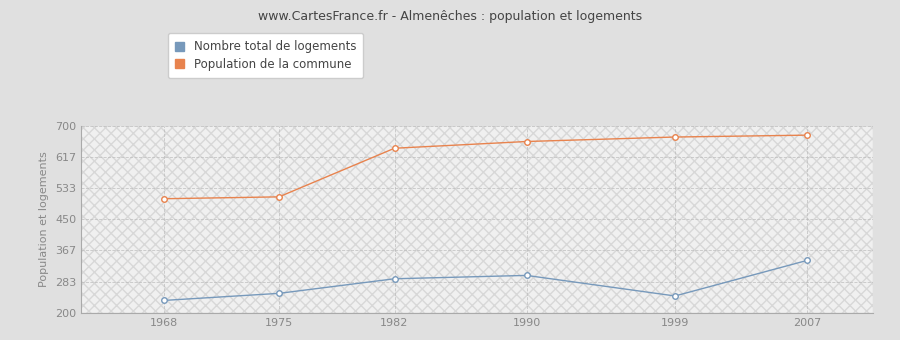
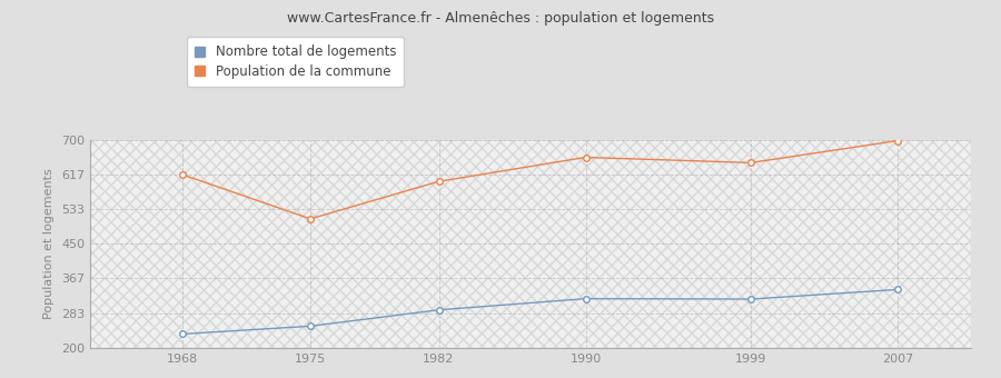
Population de la commune/1968: 505 -> 617
Population de la commune/1982: 640 -> 600
Nombre total de logements/1990: 300 -> 318
Nombre total de logements/1999: 245 -> 317
Population de la commune/1999: 670 -> 645
Population de la commune/2007: 675 -> 698
